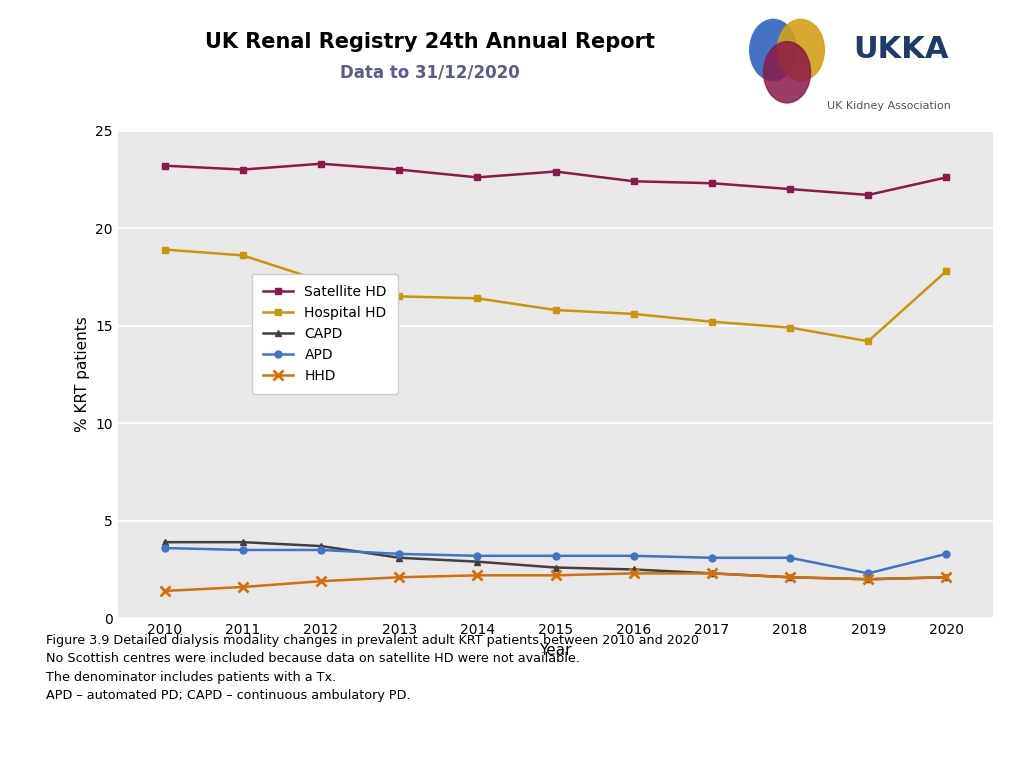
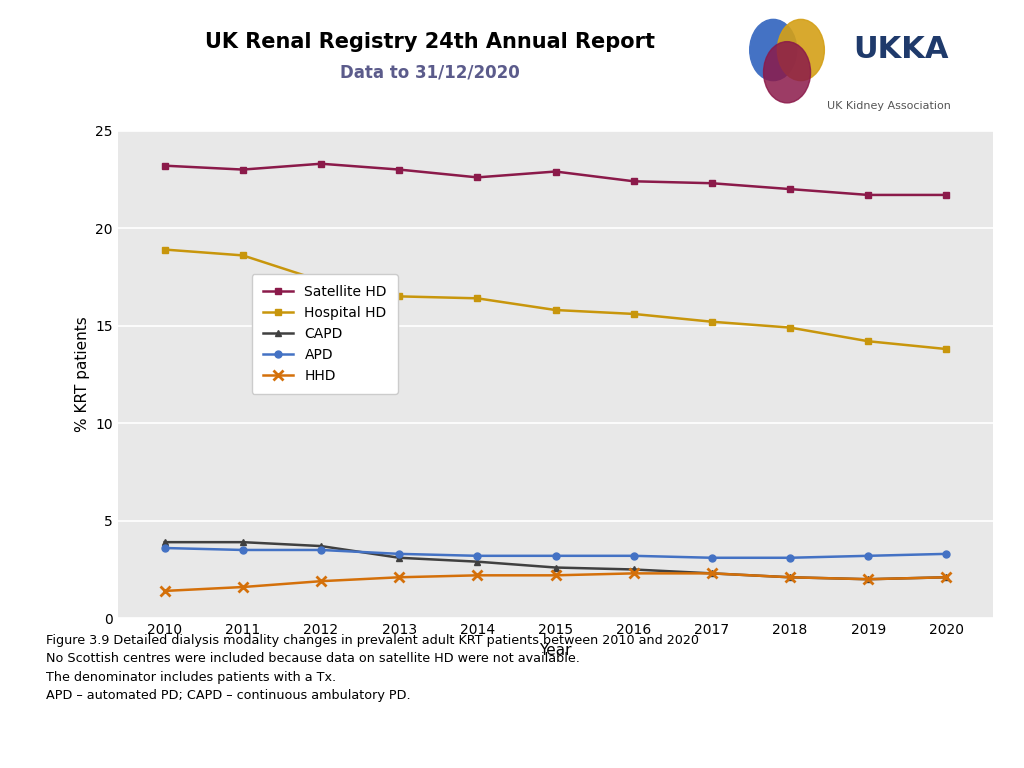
APD/2019: 2.3 -> 3.2
Satellite HD/2020: 22.6 -> 21.7
Hospital HD/2020: 17.8 -> 13.8
